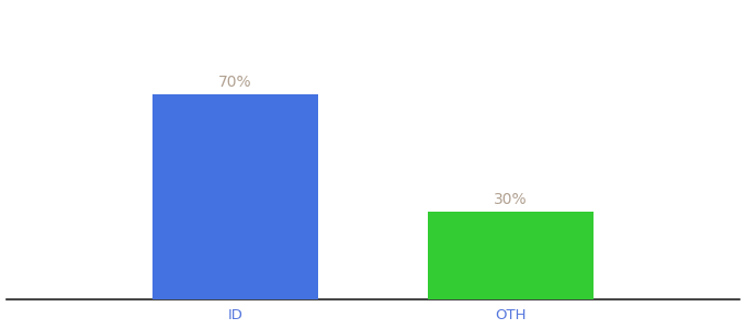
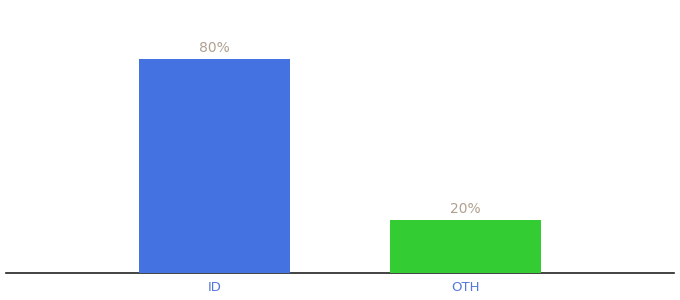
ID: 70% -> 80%
OTH: 30% -> 20%
